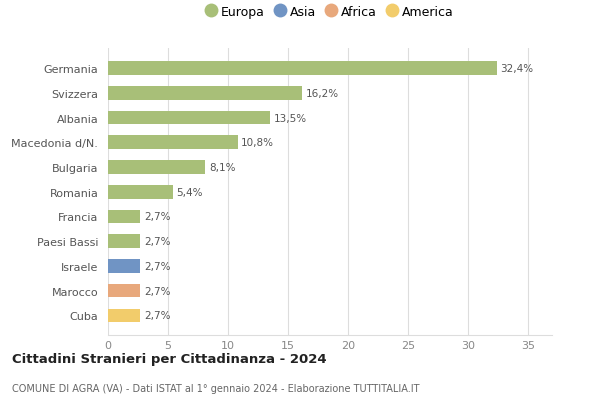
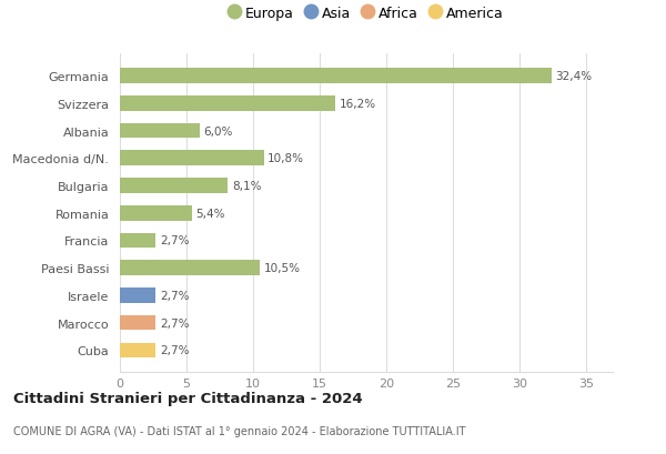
Albania: 13,5% -> 6,0%
Paesi Bassi: 2,7% -> 10,5%
